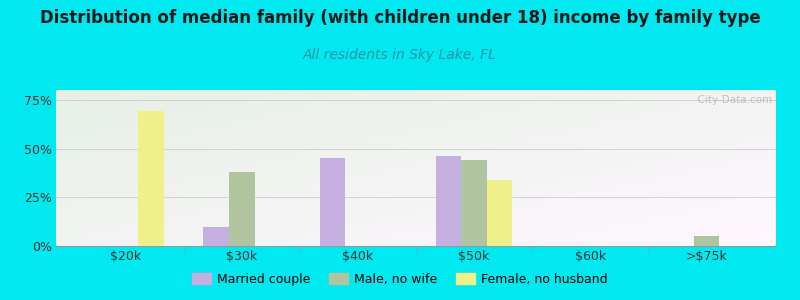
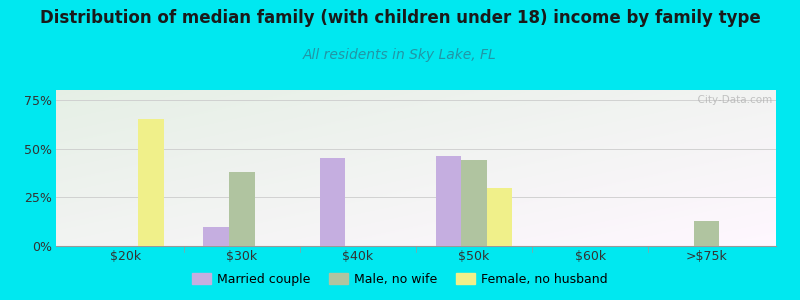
Female, no husband/$20k: 69% -> 65%
Female, no husband/$50k: 34% -> 30%
Male, no wife/>$75k: 5% -> 13%
